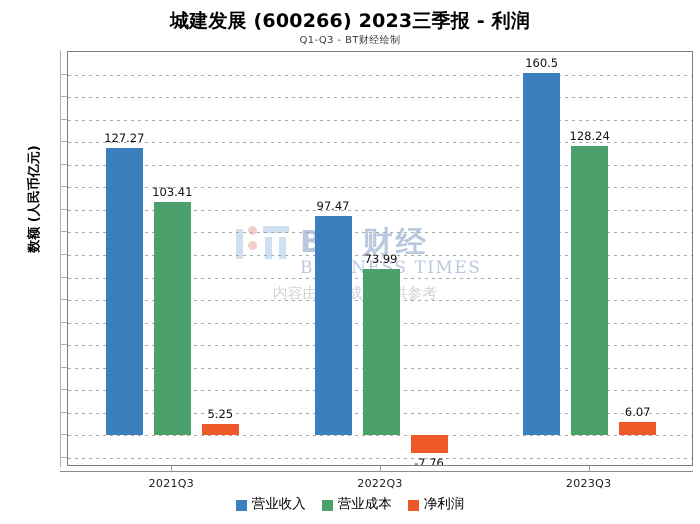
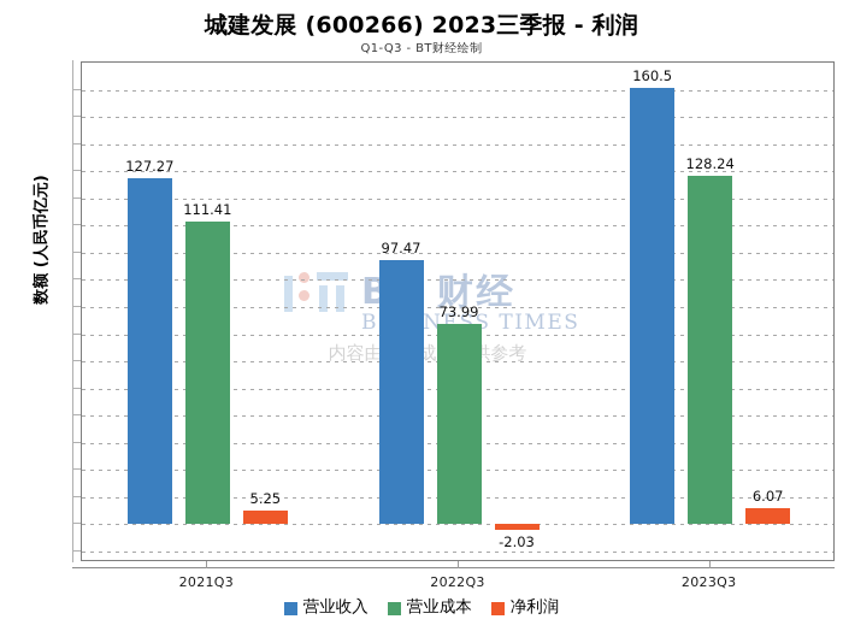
营业成本/2021Q3: 103.41 -> 111.41
净利润/2022Q3: -7.76 -> -2.03
